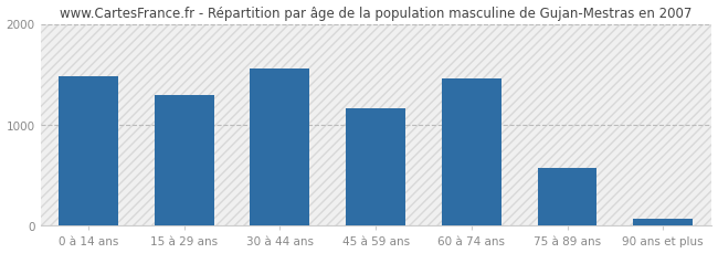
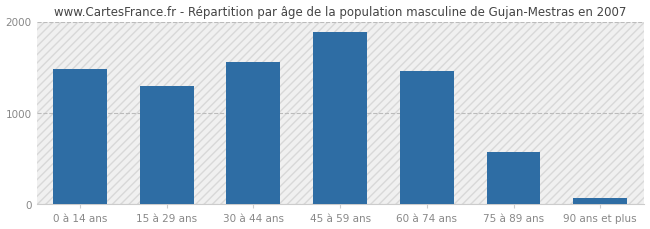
45 à 59 ans: 1160 -> 1880
